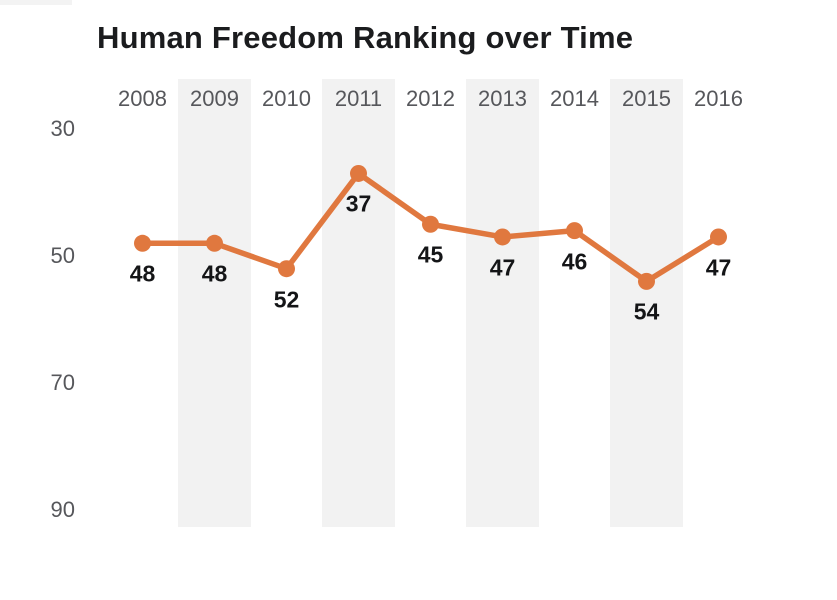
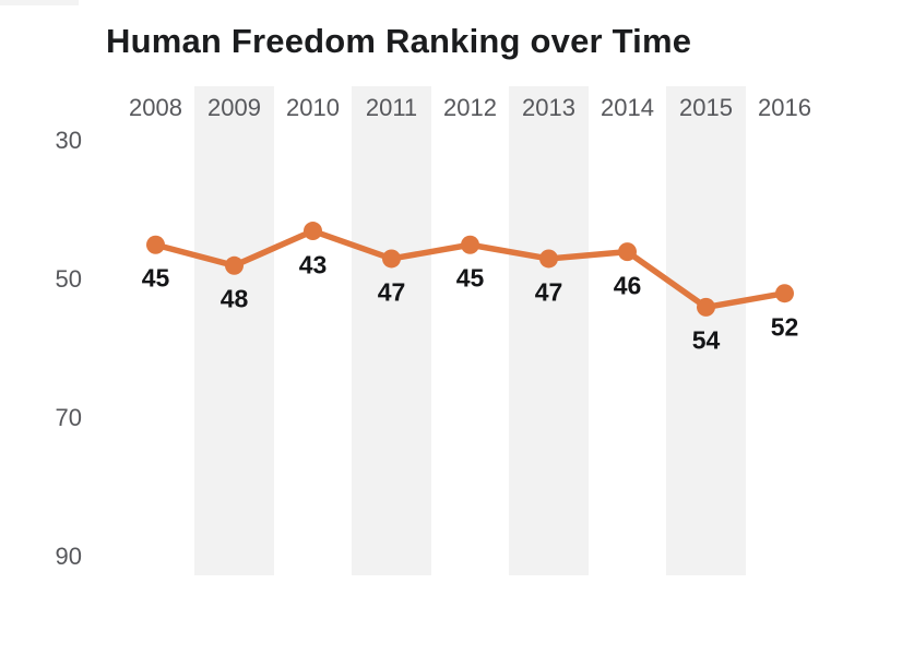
2008: 48 -> 45
2010: 52 -> 43
2011: 37 -> 47
2016: 47 -> 52
